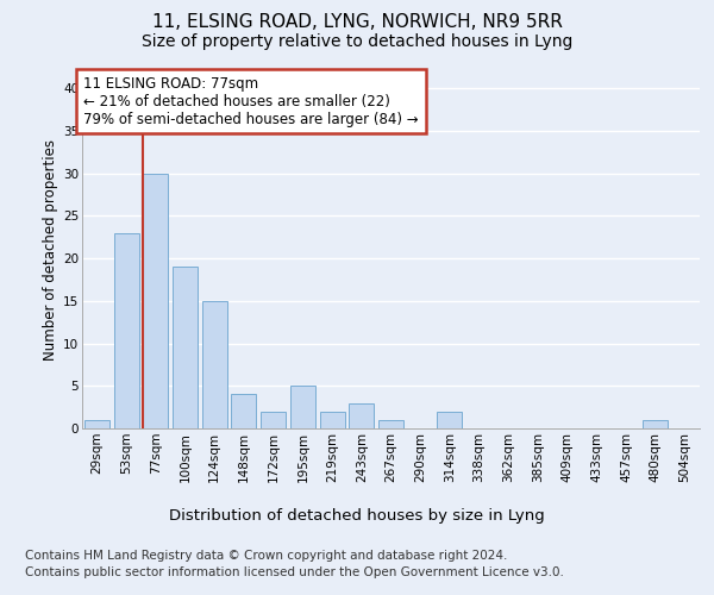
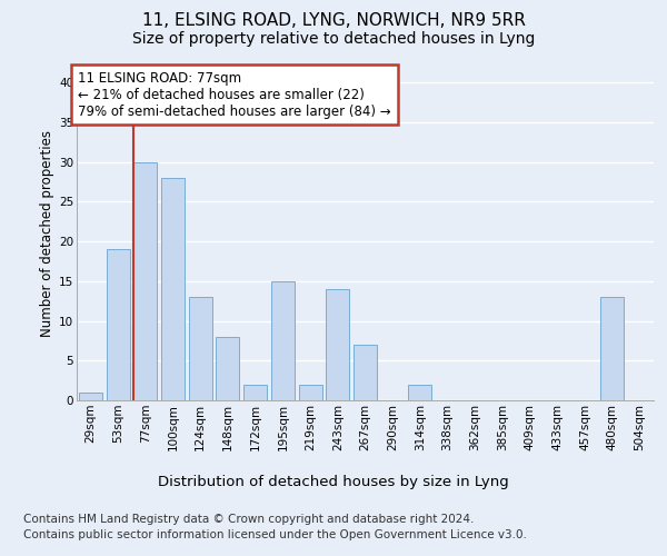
53sqm: 23 -> 19
100sqm: 19 -> 28
124sqm: 15 -> 13
148sqm: 4 -> 8
195sqm: 5 -> 15
243sqm: 3 -> 14
267sqm: 1 -> 7
480sqm: 1 -> 13
